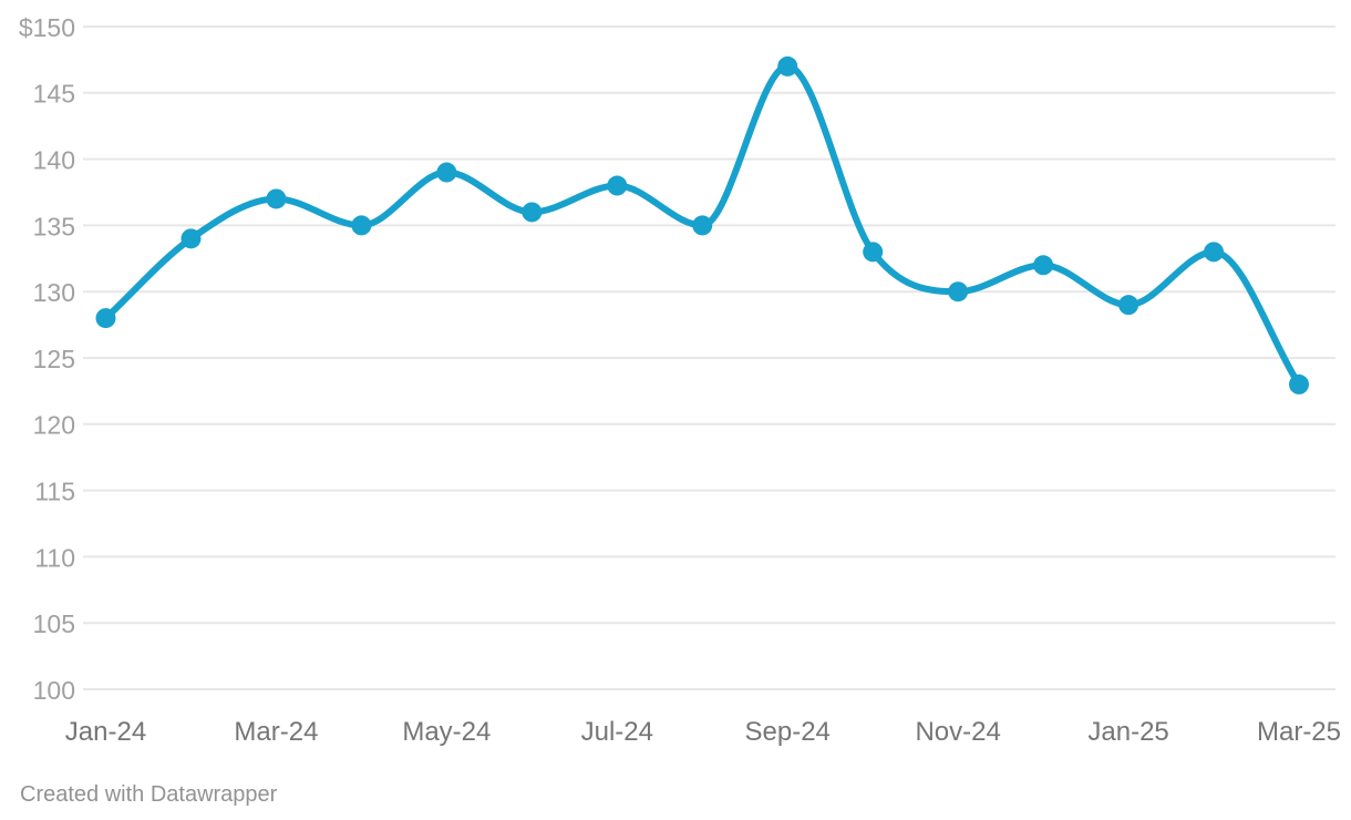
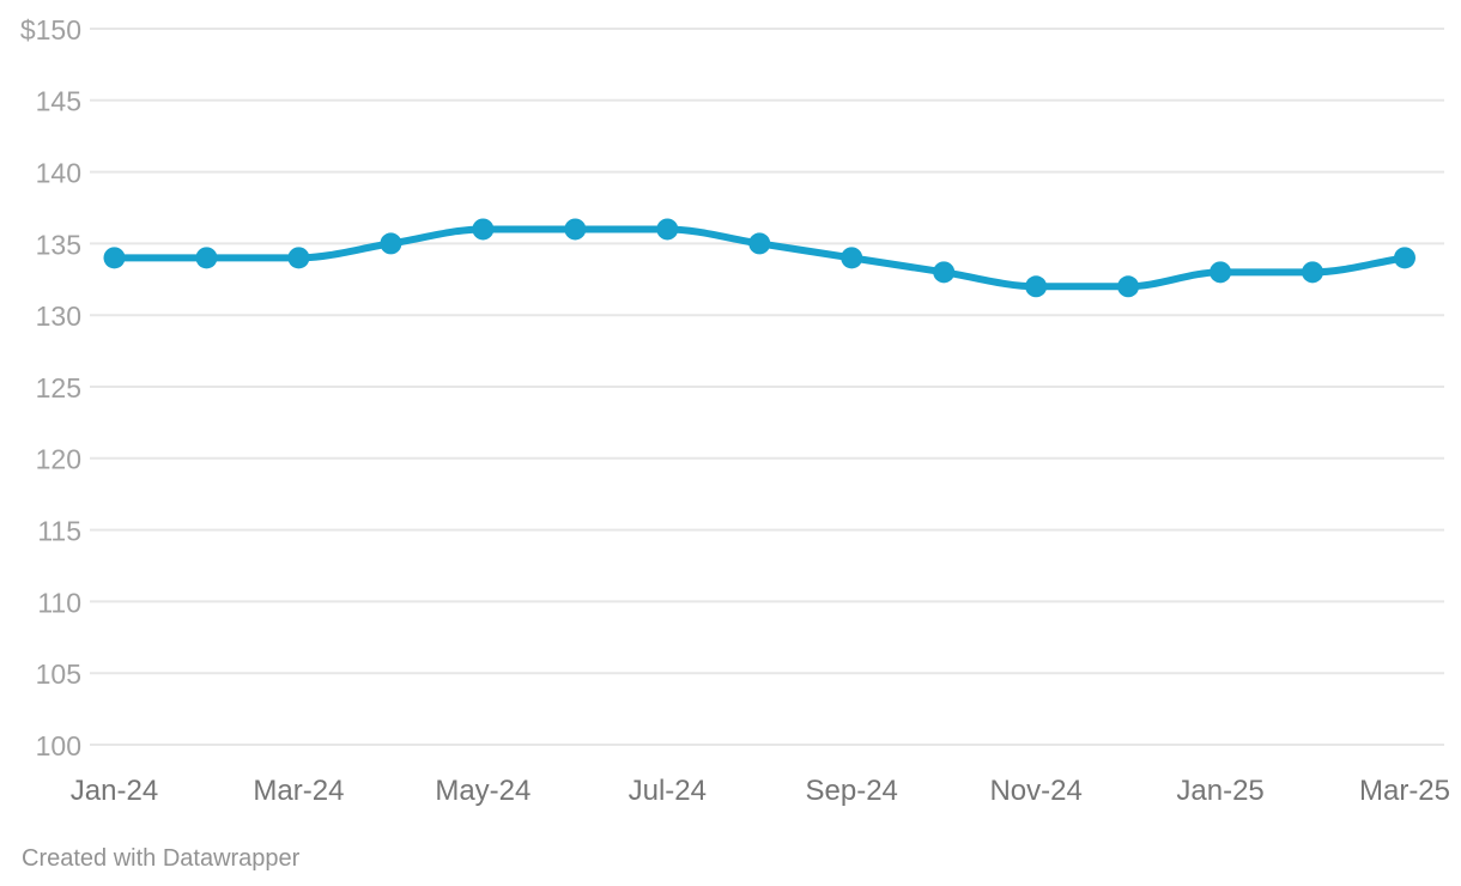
Jan-24: $128 -> $134
Mar-24: $137 -> $134
May-24: $139 -> $136
Jul-24: $138 -> $136
Sep-24: $147 -> $134
Nov-24: $130 -> $132
Jan-25: $129 -> $133
Mar-25: $123 -> $134
